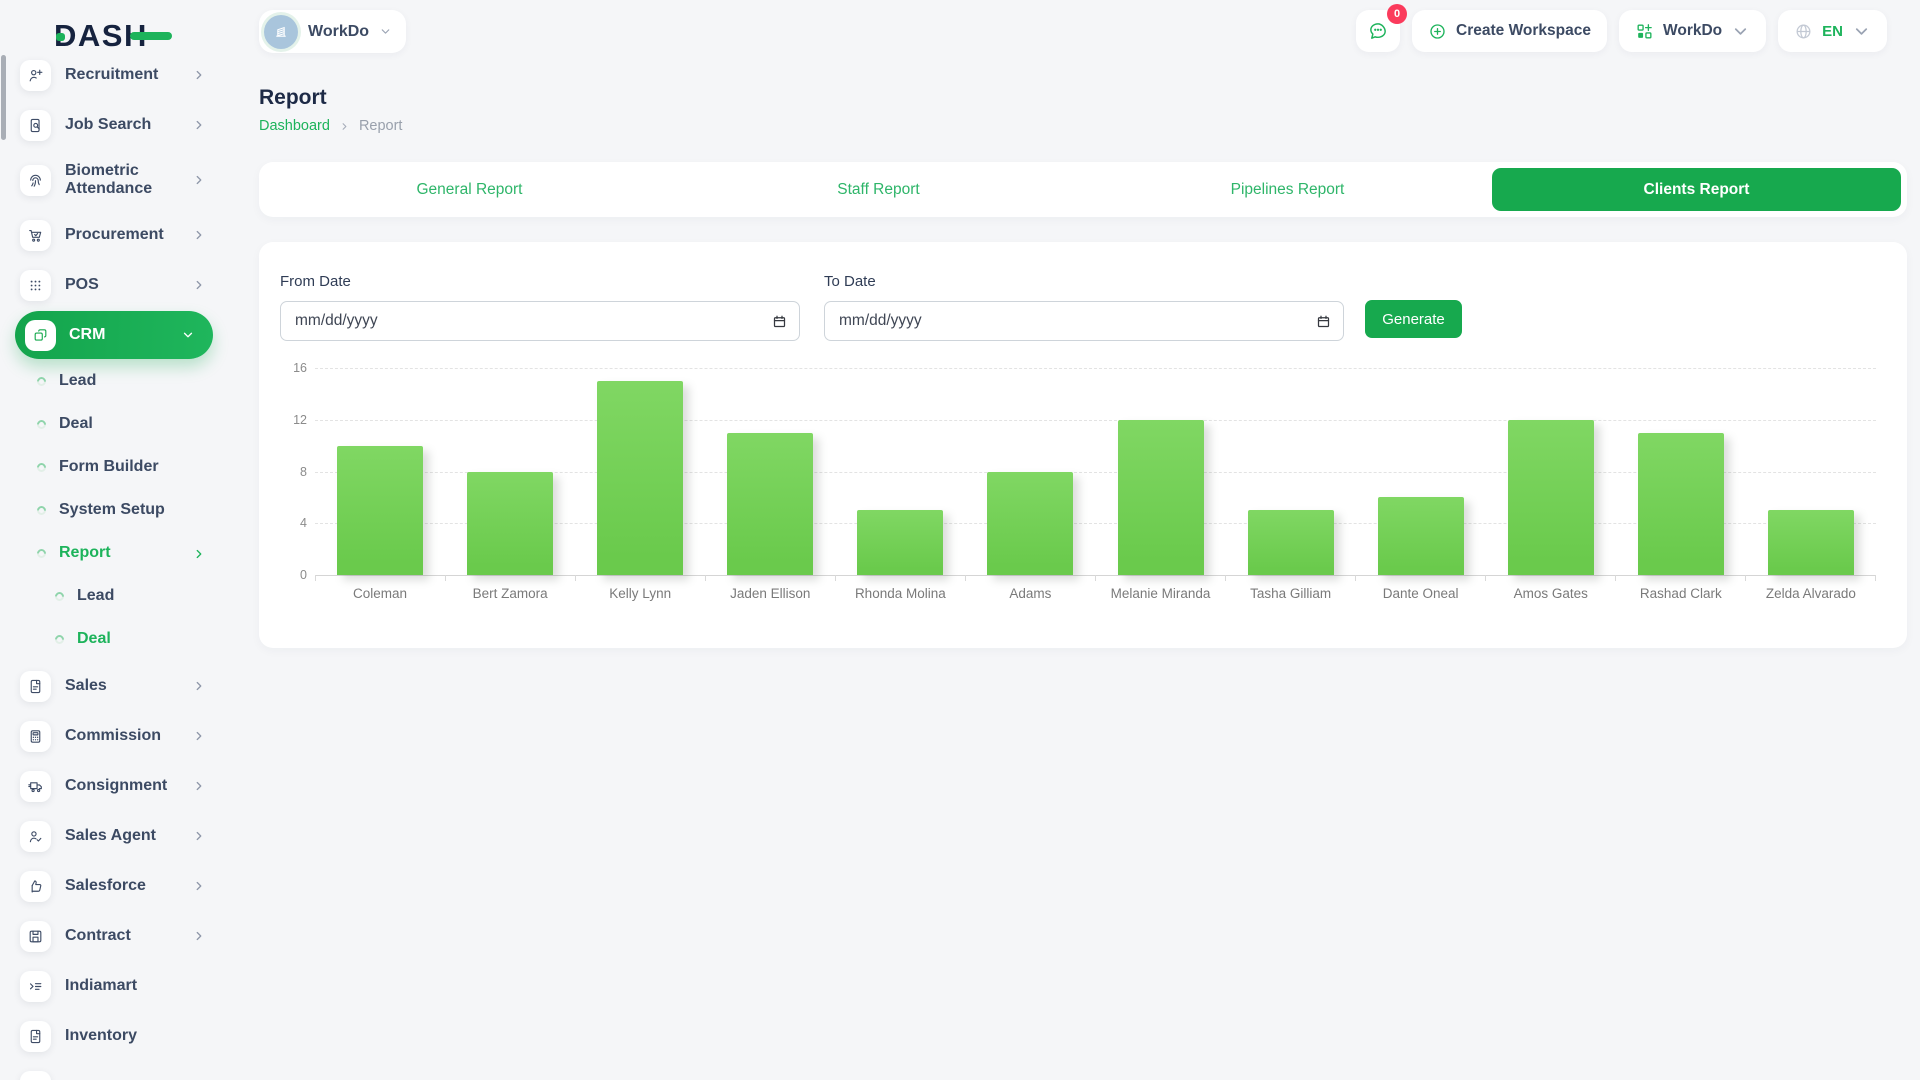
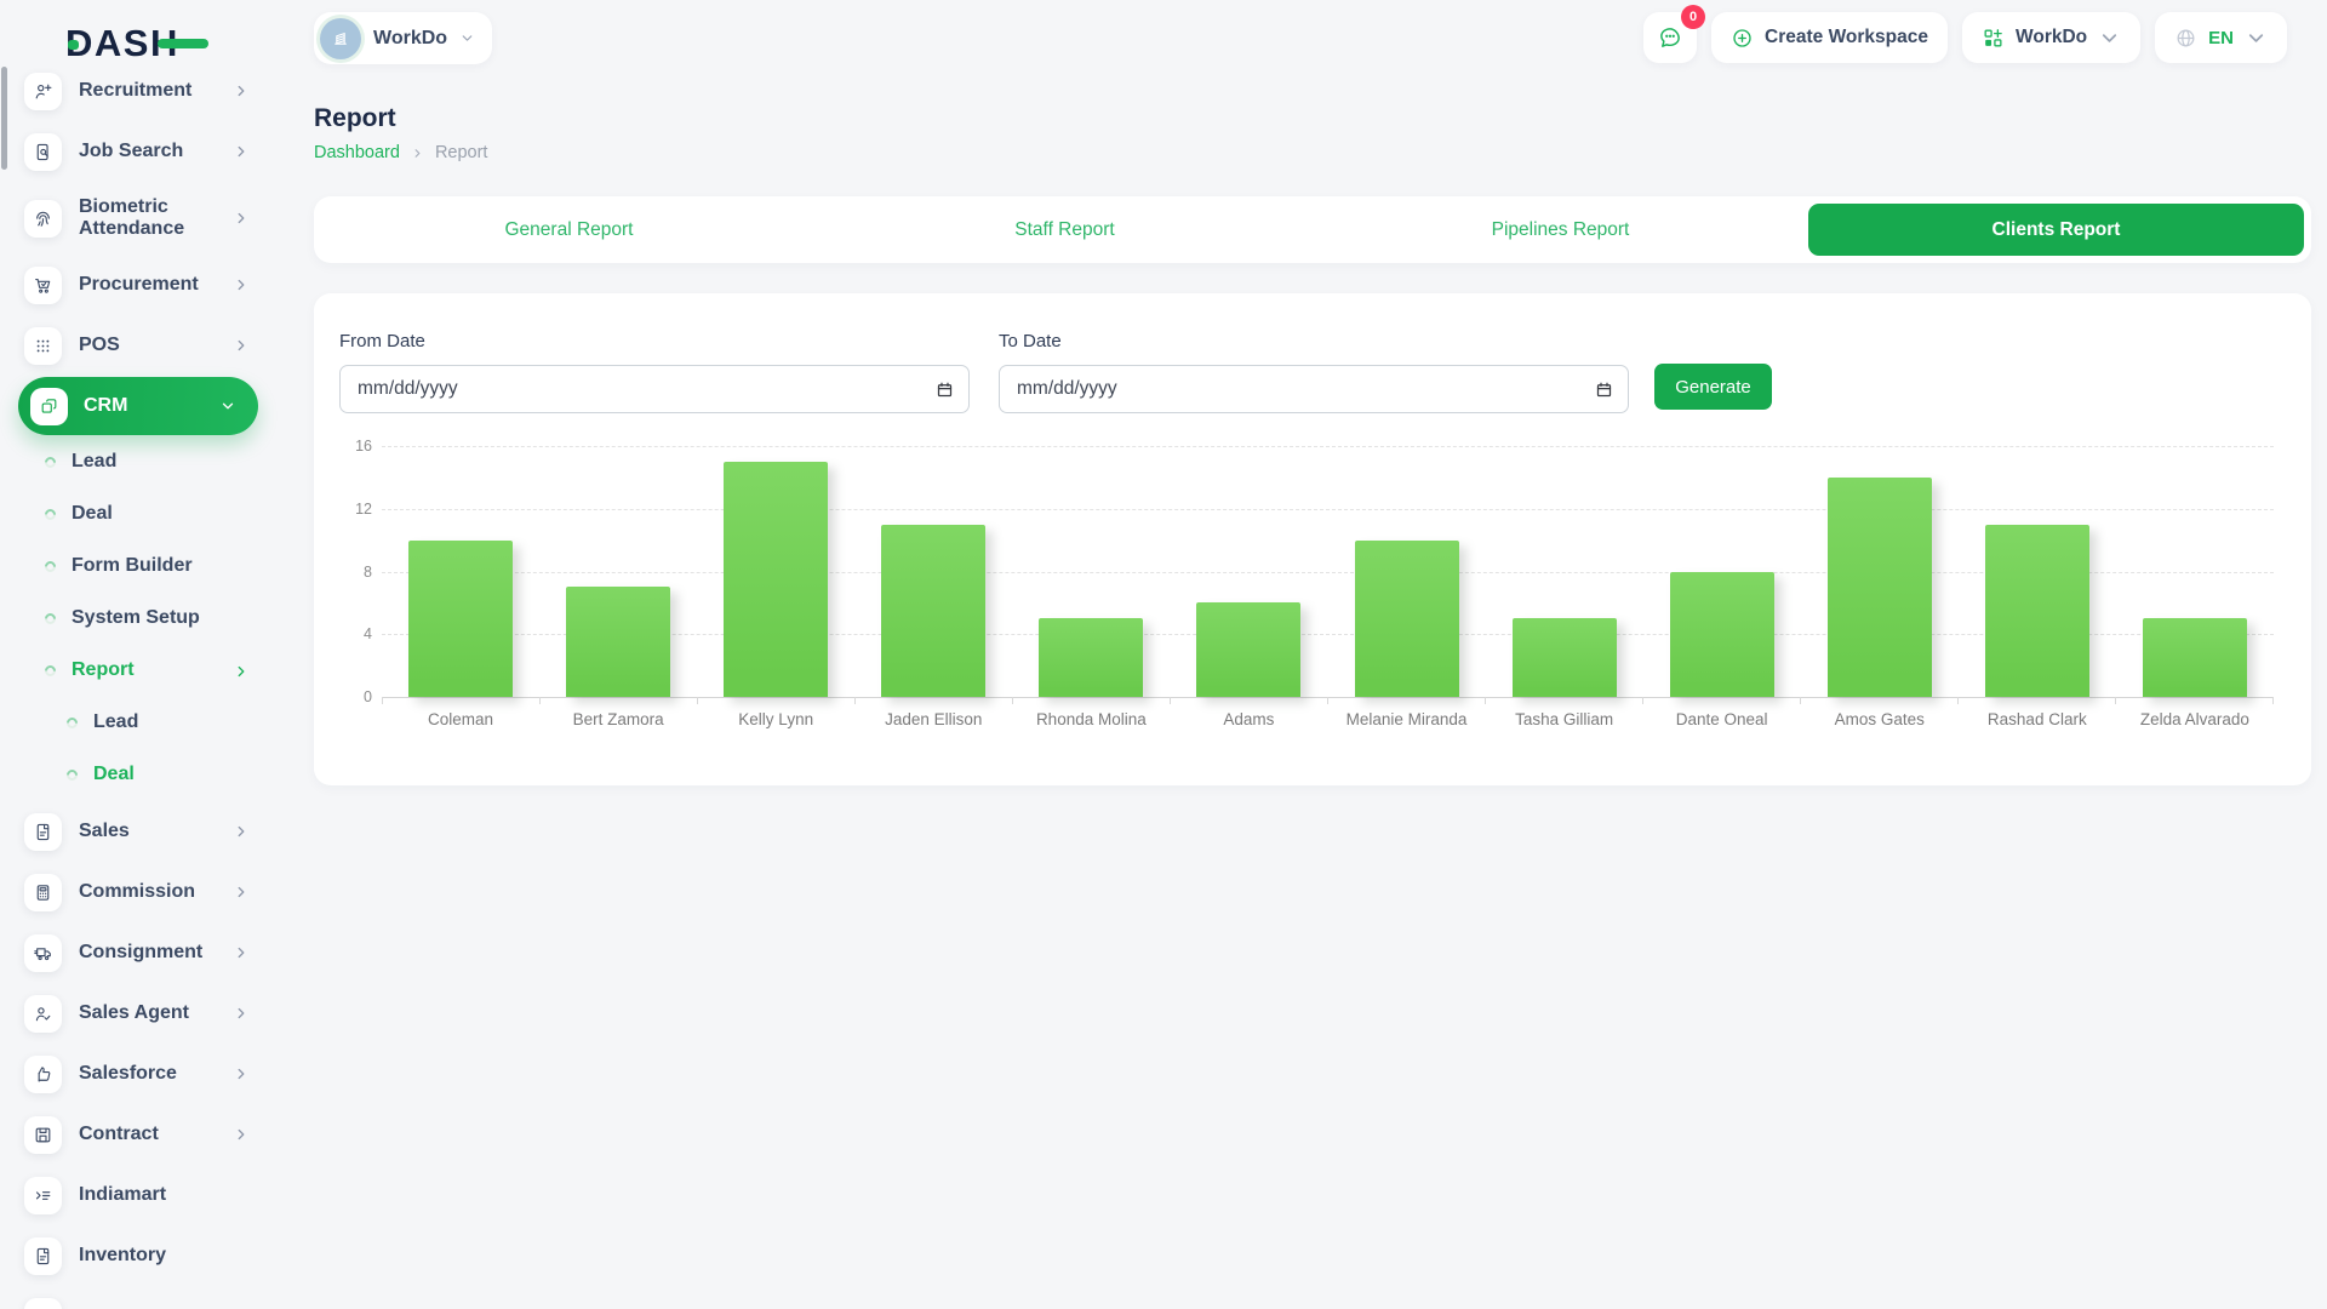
Bert Zamora: 8 -> 7
Adams: 8 -> 6
Melanie Miranda: 12 -> 10
Dante Oneal: 6 -> 8
Amos Gates: 12 -> 14
